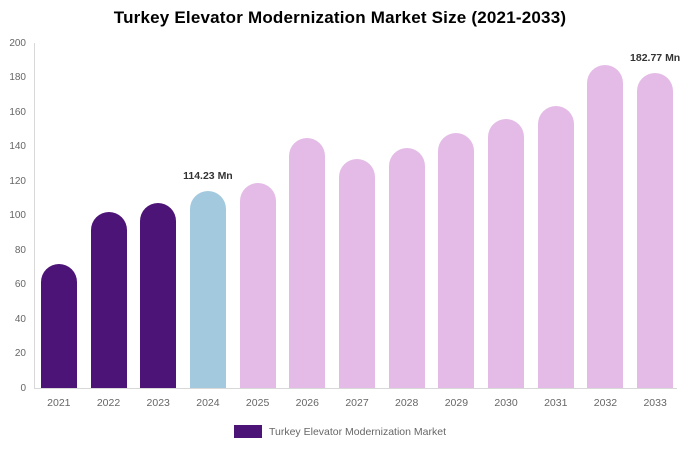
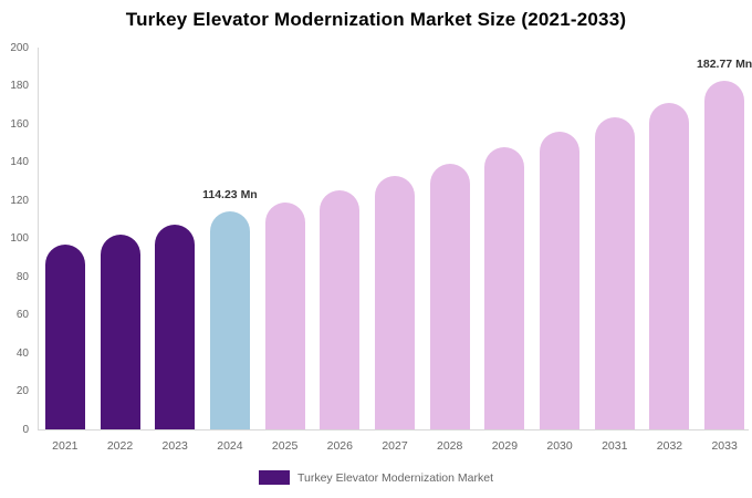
2021: 72 -> 97
2026: 145 -> 125
2032: 187 -> 171
